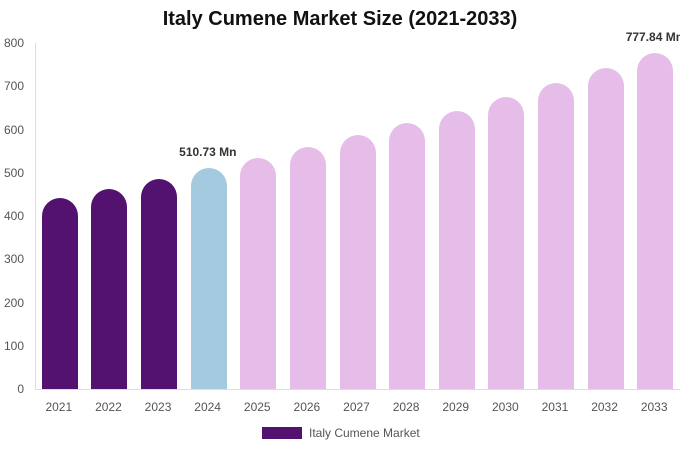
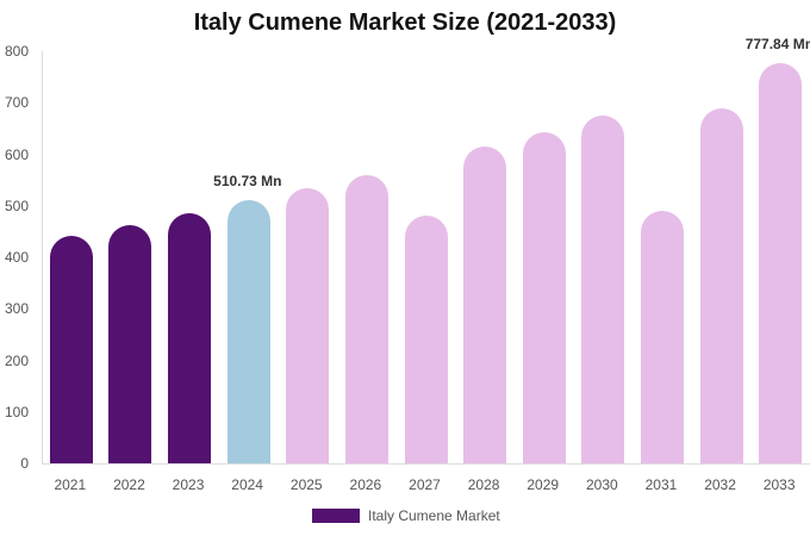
2027: 590 -> 480
2031: 710 -> 490
2032: 740 -> 690
